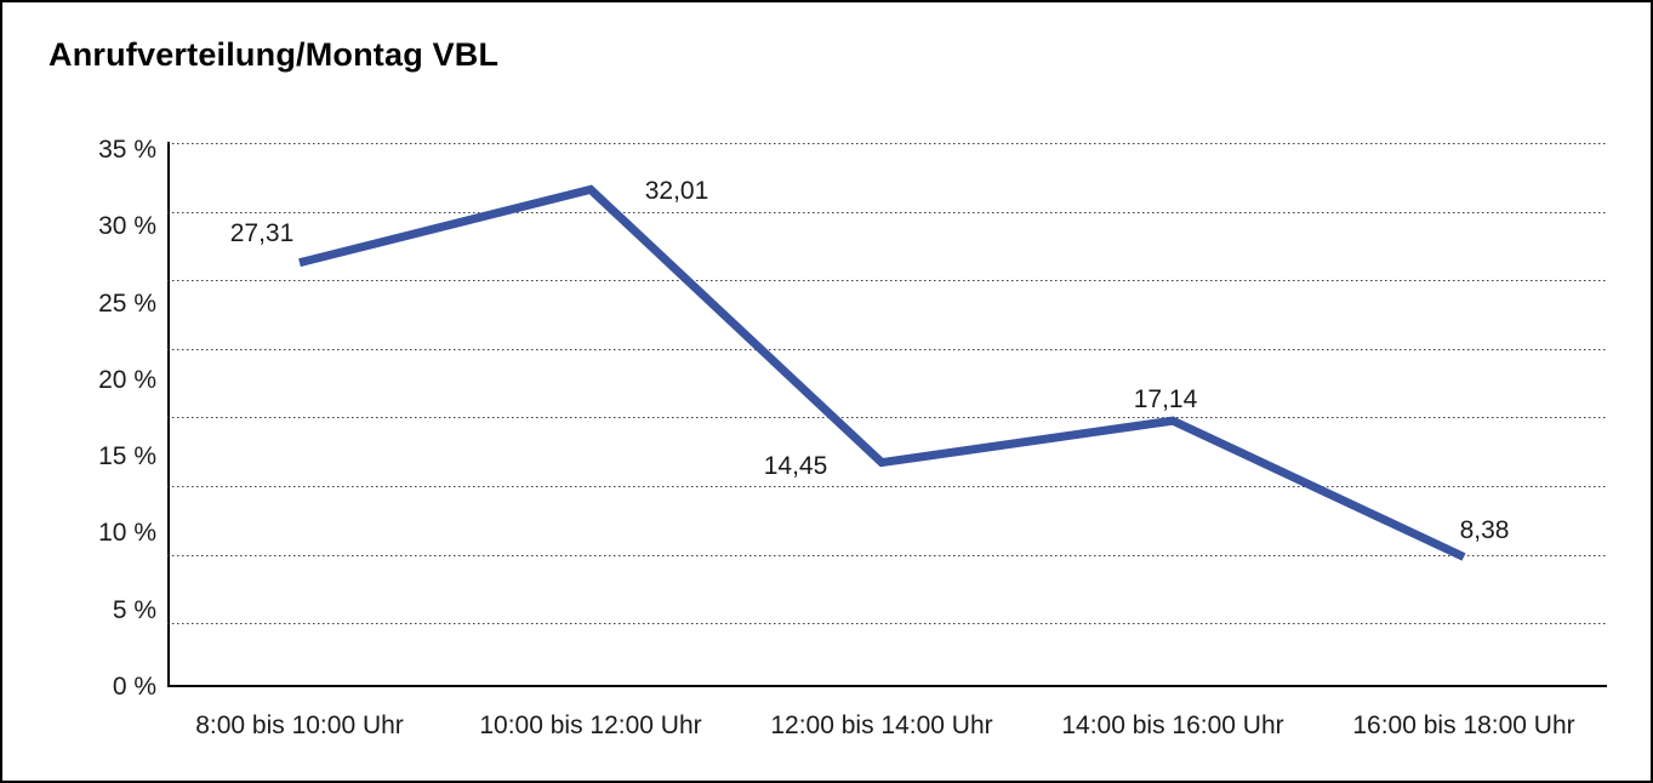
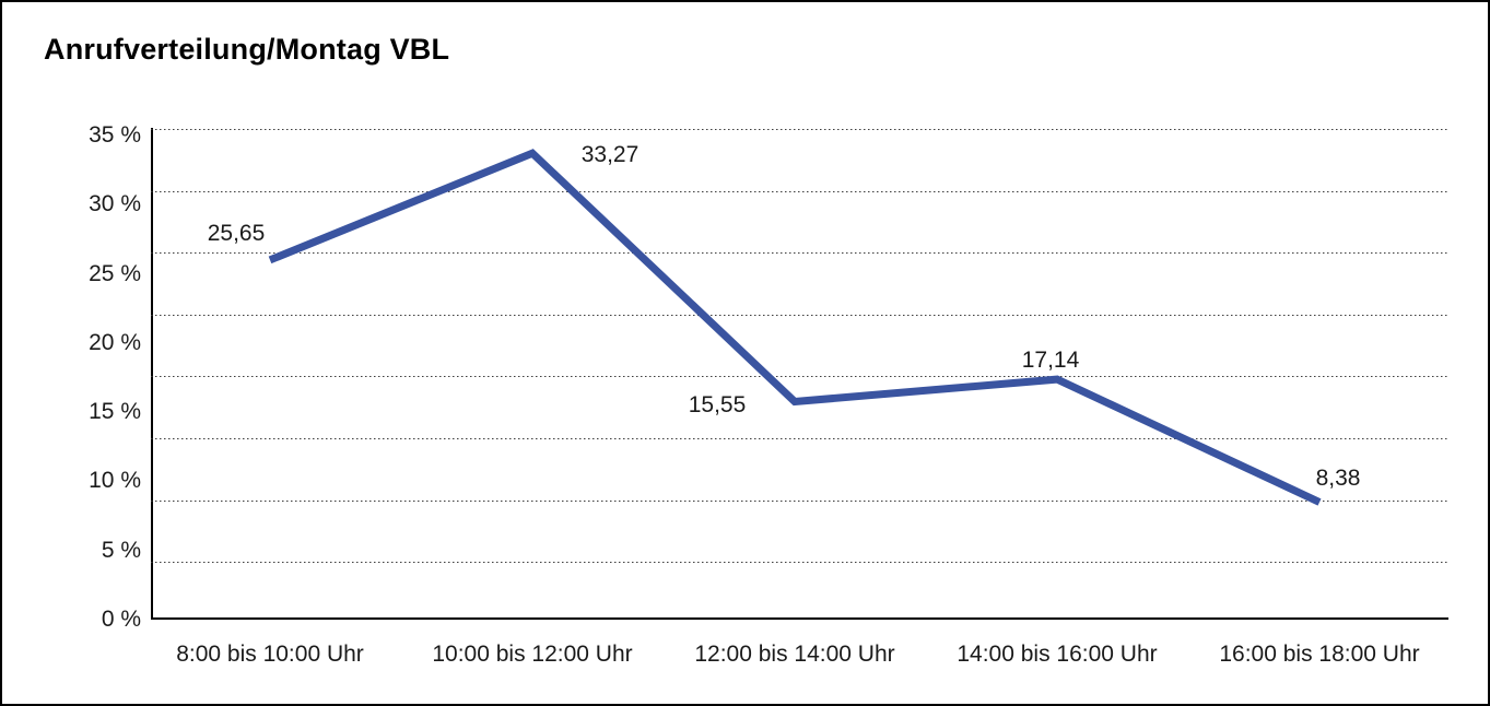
8:00 bis 10:00 Uhr: 27,31 -> 25,65
10:00 bis 12:00 Uhr: 32,01 -> 33,27
12:00 bis 14:00 Uhr: 14,45 -> 15,55
